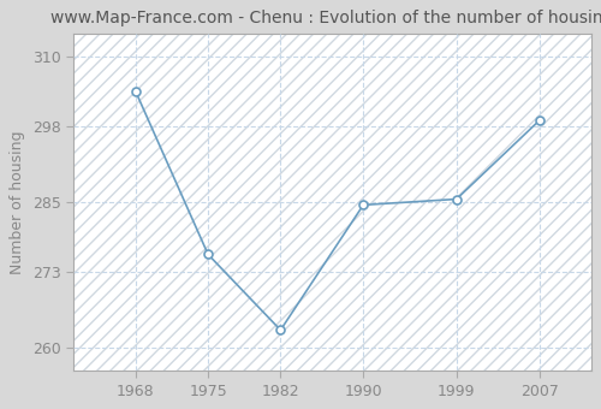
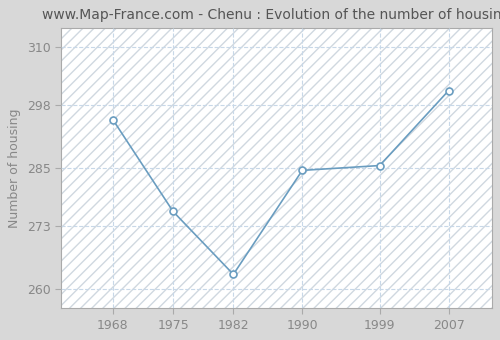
1968: 304.0 -> 295.0
2007: 299.0 -> 301.0
